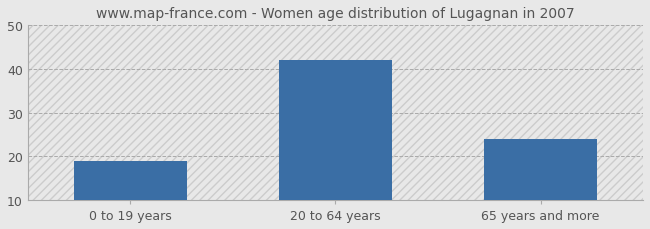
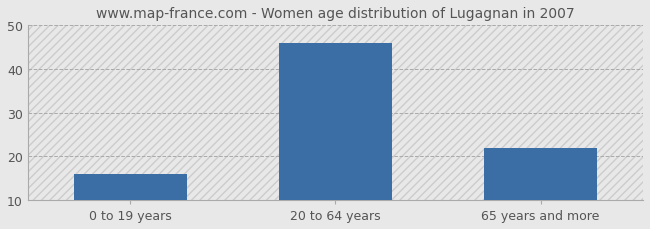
0 to 19 years: 19 -> 16
20 to 64 years: 42 -> 46
65 years and more: 24 -> 22
